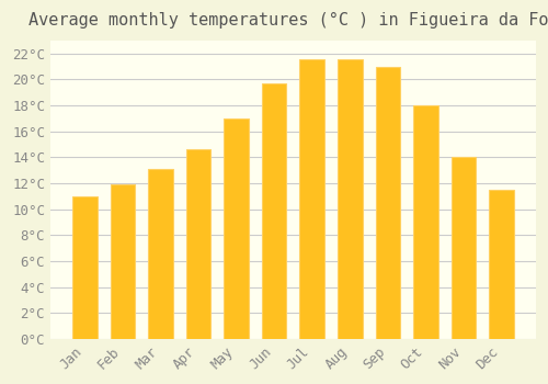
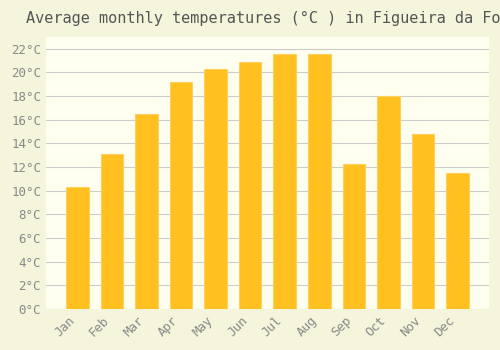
Jan: 11.0°C -> 10.3°C
Feb: 11.9°C -> 13.1°C
Mar: 13.1°C -> 16.5°C
Apr: 14.6°C -> 19.2°C
May: 17.0°C -> 20.3°C
Jun: 19.7°C -> 20.9°C
Sep: 21.0°C -> 12.3°C
Nov: 14.0°C -> 14.8°C
